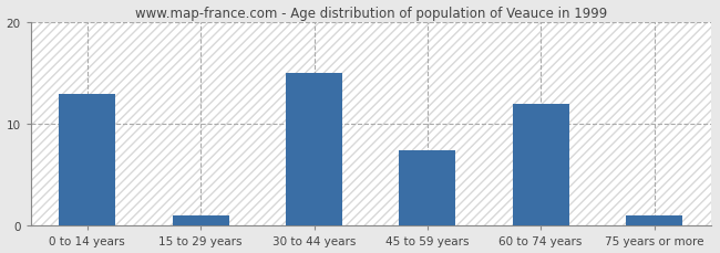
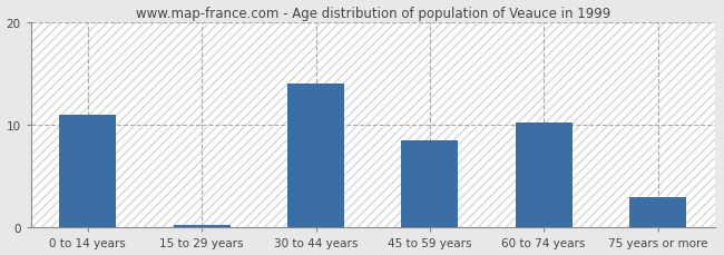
0 to 14 years: 13.0 -> 11.0
15 to 29 years: 1.0 -> 0.3
30 to 44 years: 15.0 -> 14.0
45 to 59 years: 7.4 -> 8.5
60 to 74 years: 12.0 -> 10.2
75 years or more: 1.0 -> 3.0
